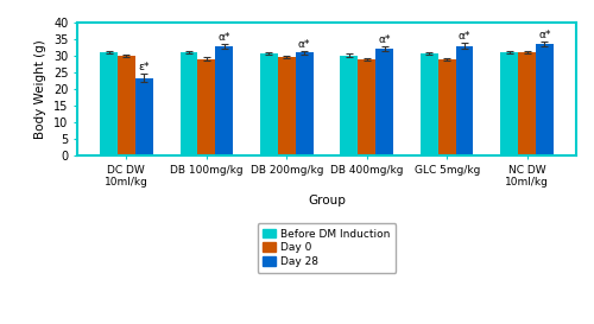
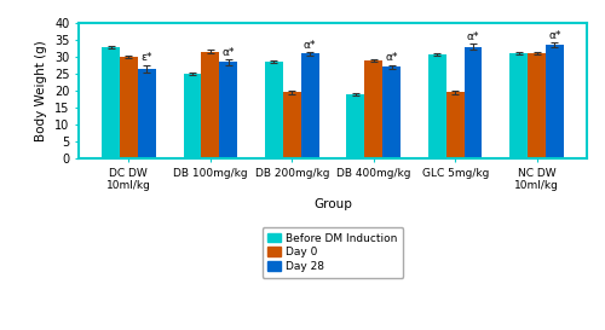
Before DM Induction/DC DW 10ml/kg: 31.0 -> 33.0
Day 28/DC DW 10ml/kg: 23.4 -> 26.5
Before DM Induction/DB 100mg/kg: 31.0 -> 25.0
Day 0/DB 100mg/kg: 29.0 -> 31.5
Day 28/DB 100mg/kg: 32.8 -> 28.5
Before DM Induction/DB 200mg/kg: 30.8 -> 28.5
Day 0/DB 200mg/kg: 29.8 -> 19.5
Before DM Induction/DB 400mg/kg: 30.2 -> 19.0
Day 28/DB 400mg/kg: 32.2 -> 27.0
Day 0/GLC 5mg/kg: 28.9 -> 19.5
